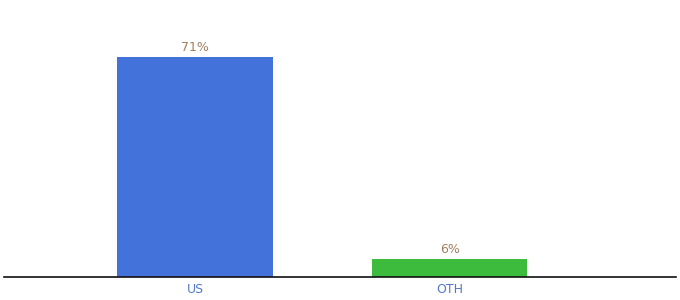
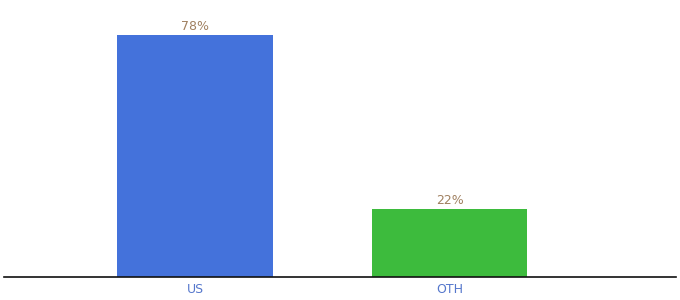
US: 71% -> 78%
OTH: 6% -> 22%
